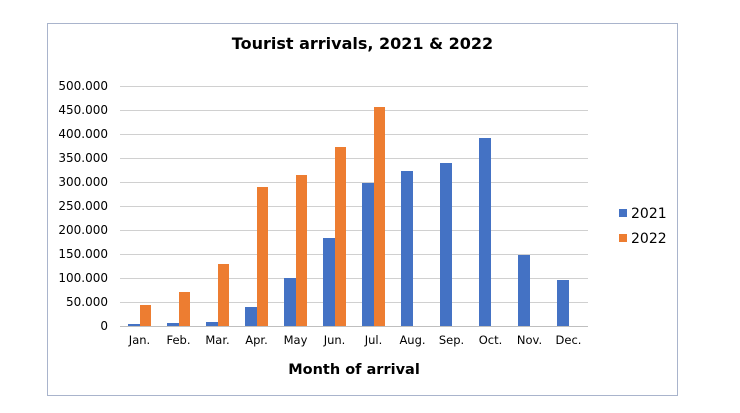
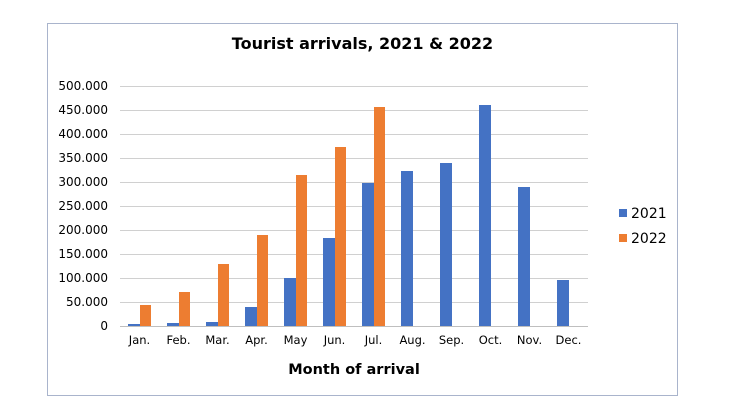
2022/Apr.: 290000 -> 190000
2021/Oct.: 390000 -> 460000
2021/Nov.: 150000 -> 290000
